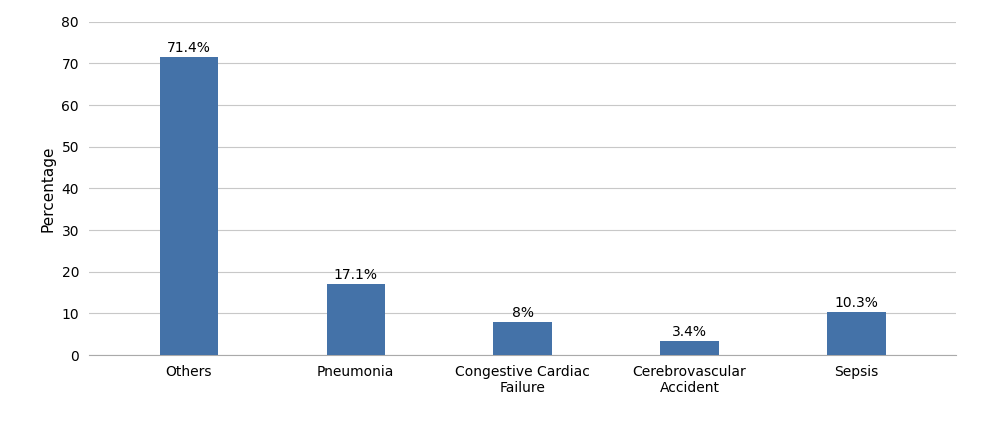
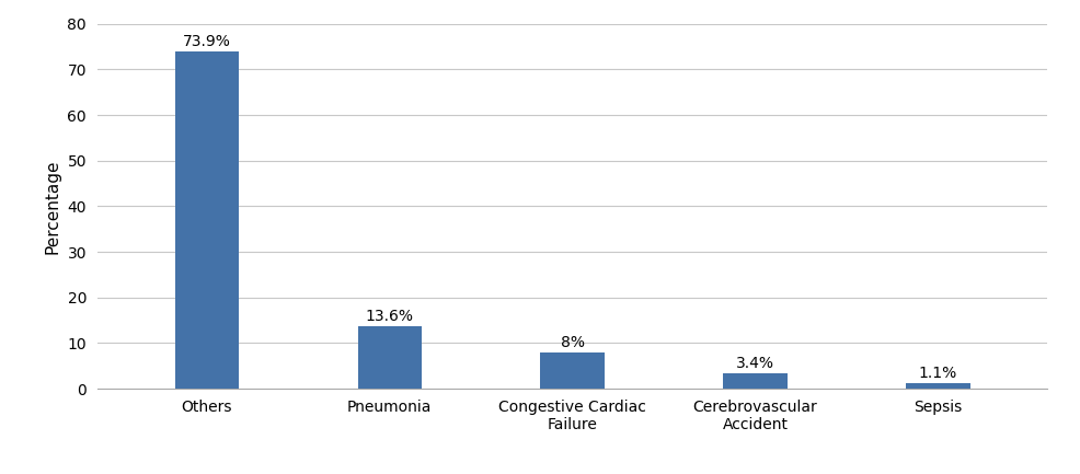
Others: 71.4% -> 73.9%
Pneumonia: 17.1% -> 13.6%
Sepsis: 10.3% -> 1.1%
